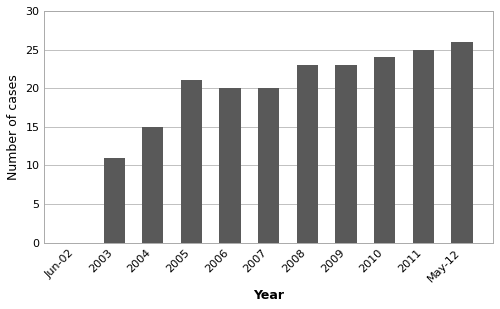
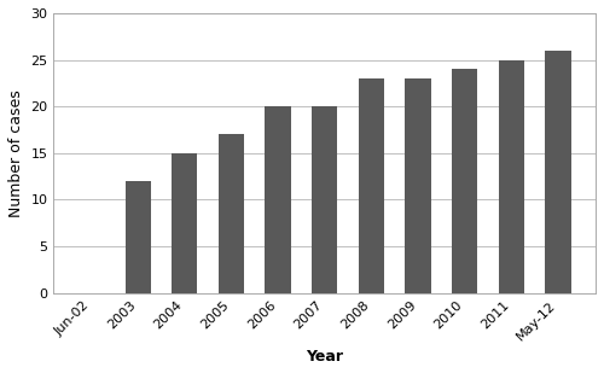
2003: 11 -> 12
2005: 21 -> 17
